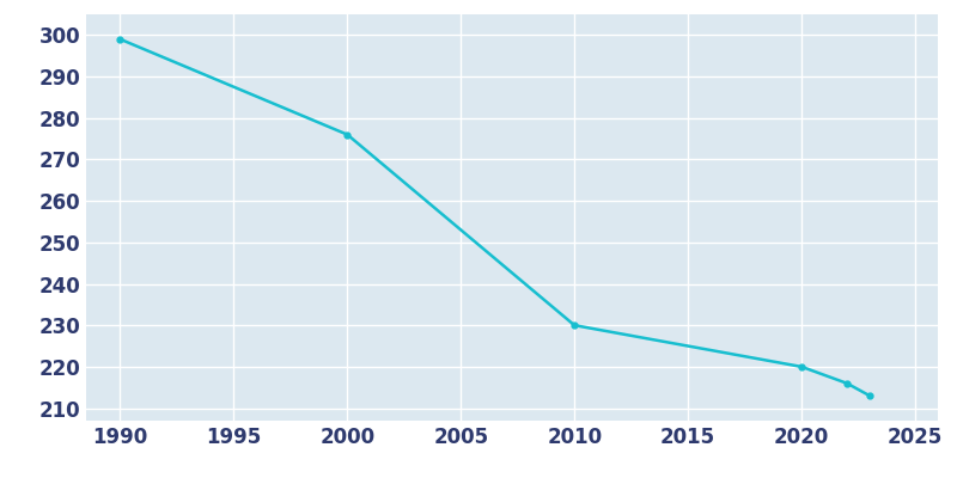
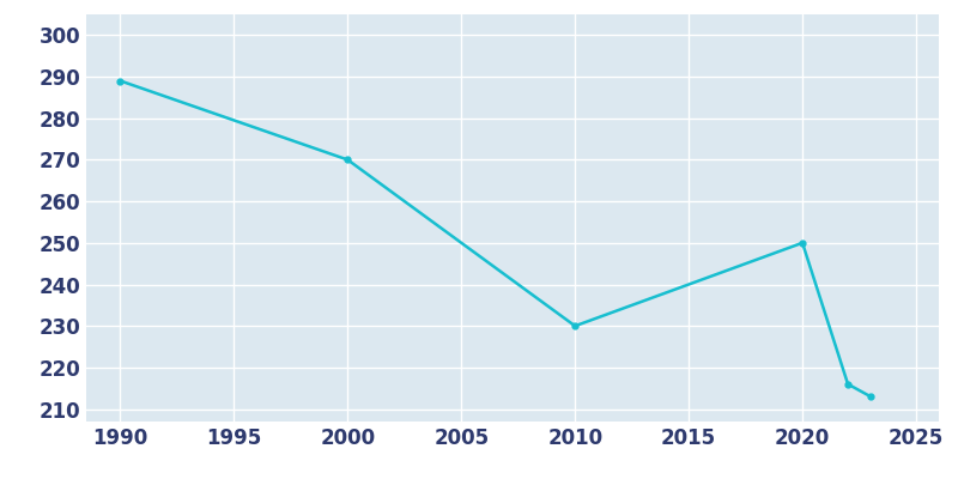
1990: 299 -> 289
2000: 276 -> 270
2020: 220 -> 250
